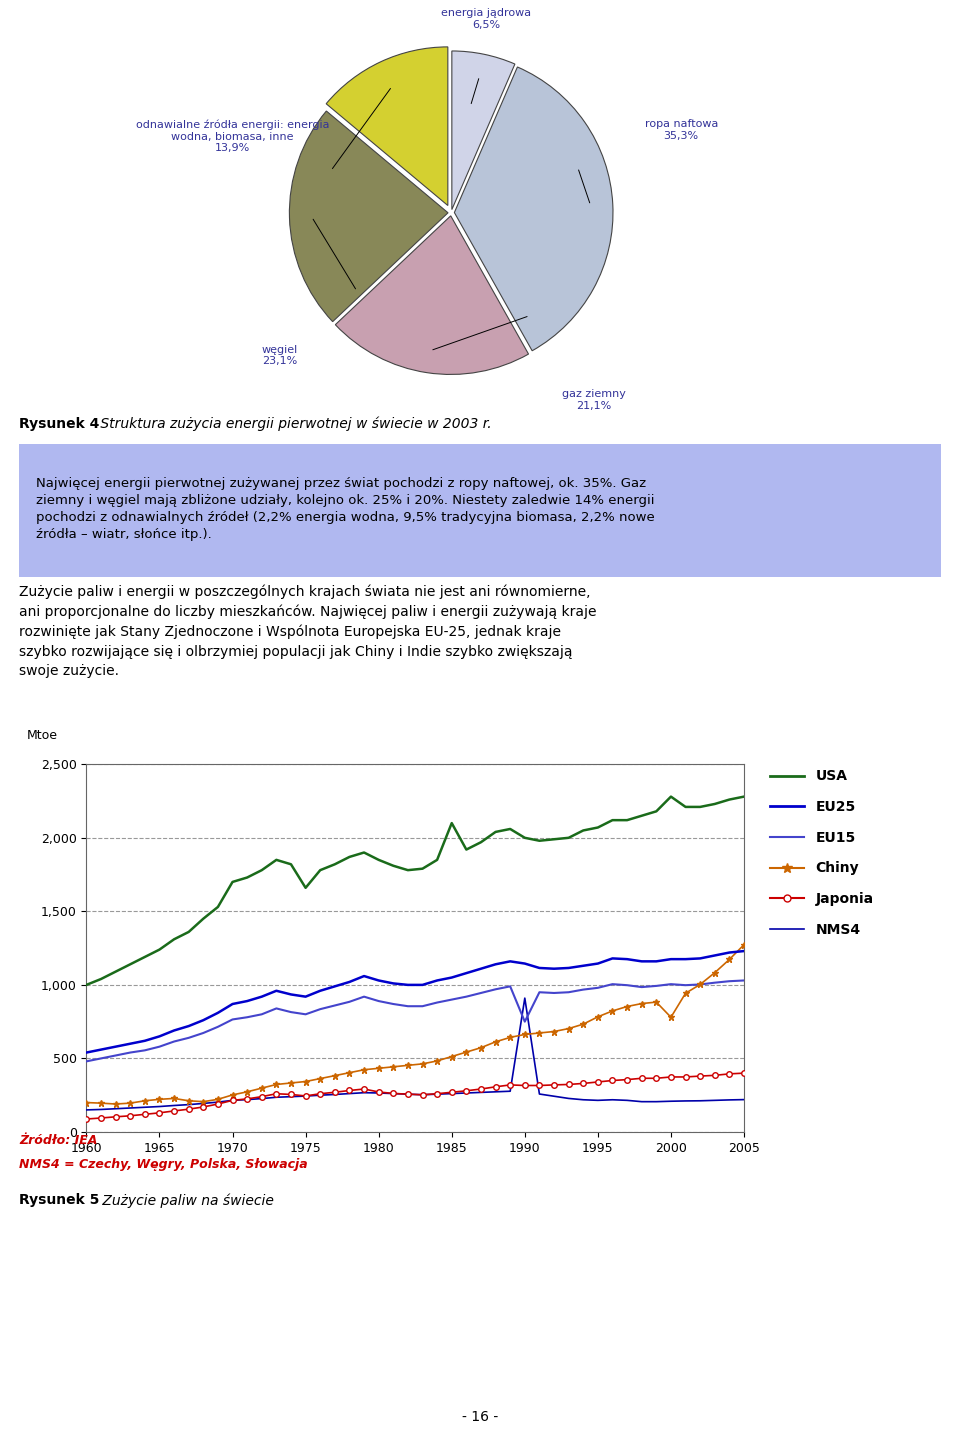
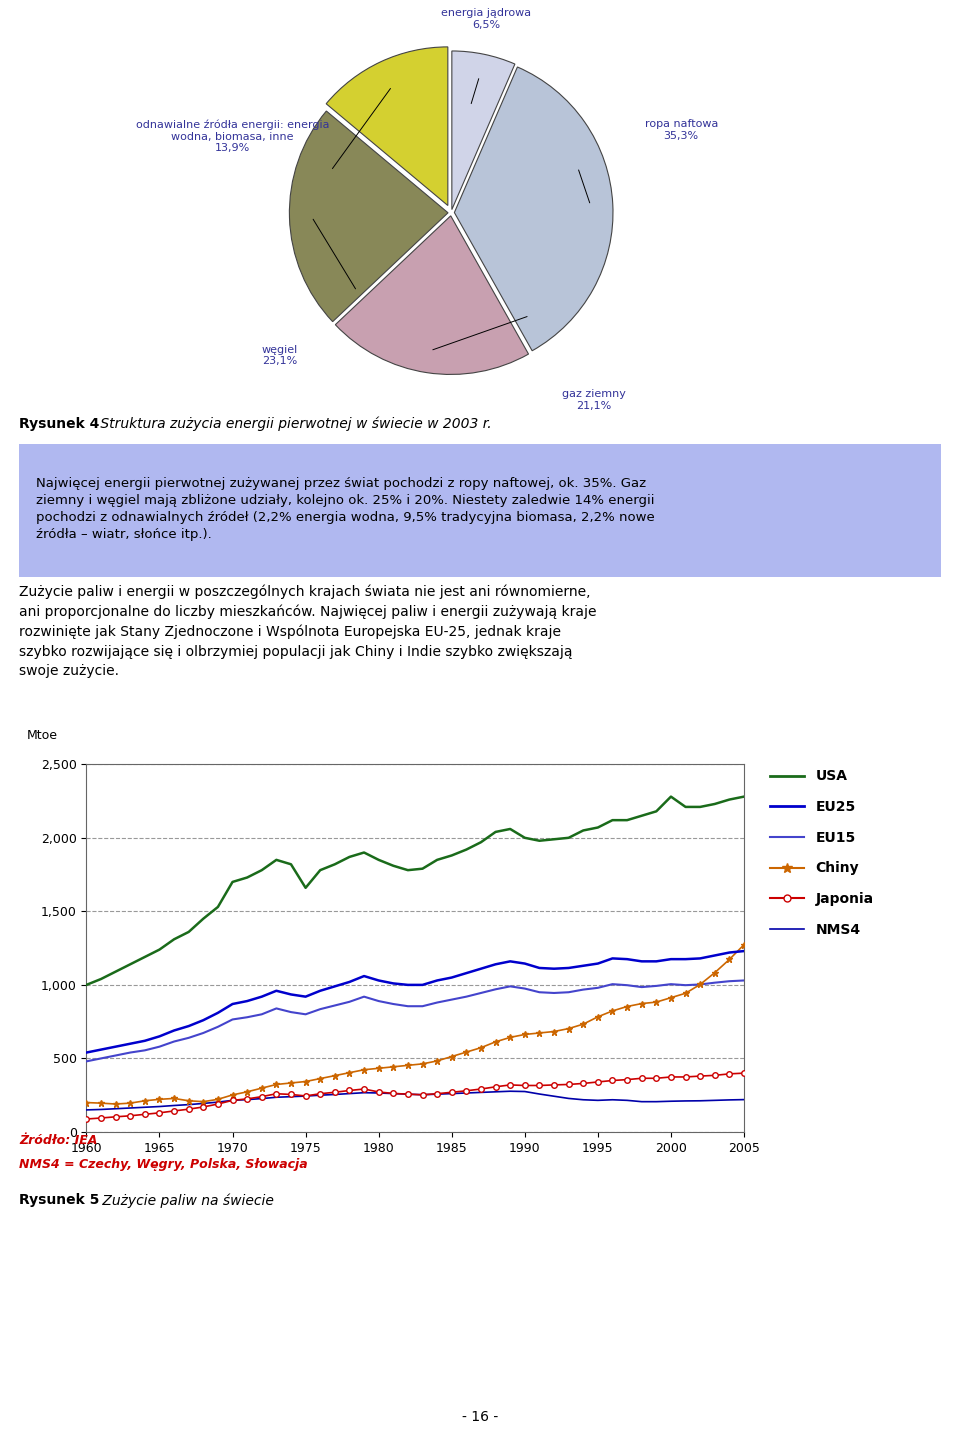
USA/1985: 2,100 -> 1,880
EU15/1990: 750 -> 980
NMS4/1990: 910 -> 280
Chiny/2000: 780 -> 910
